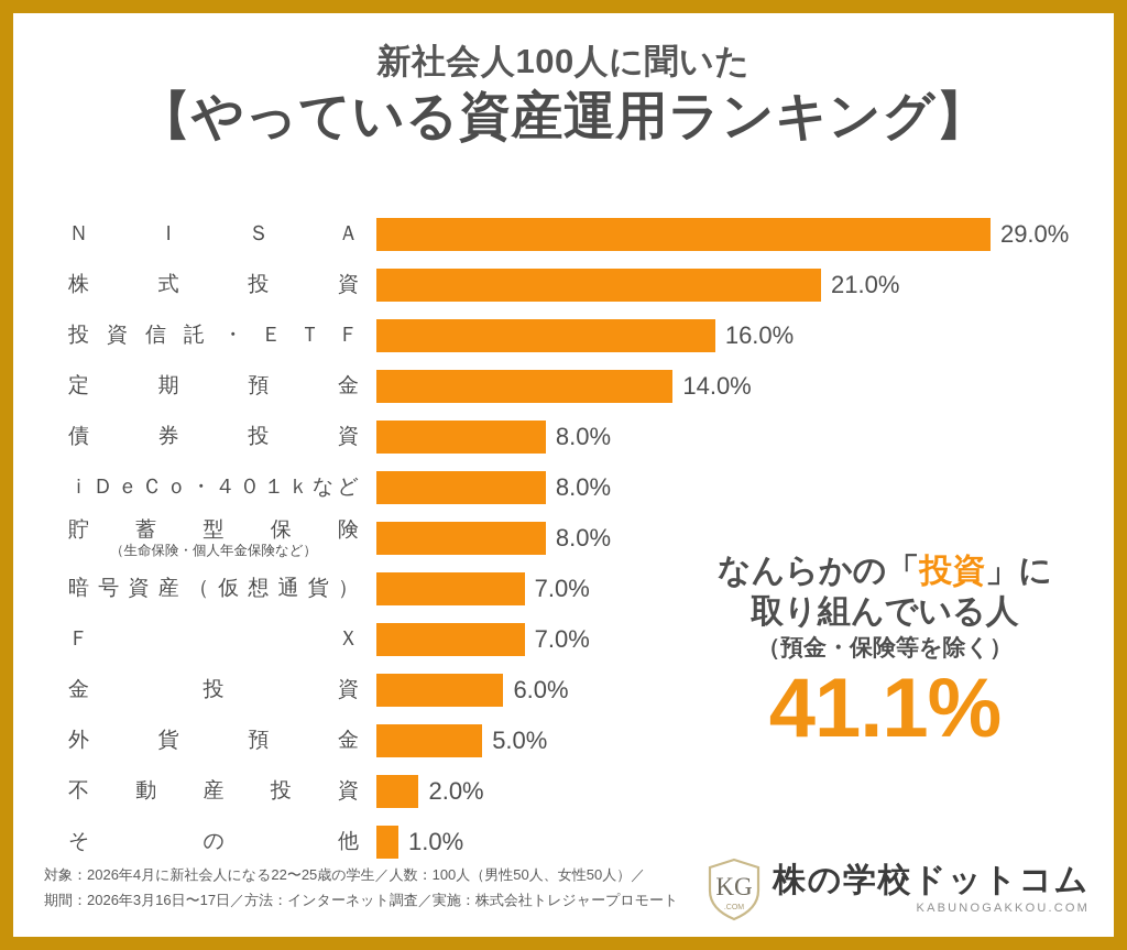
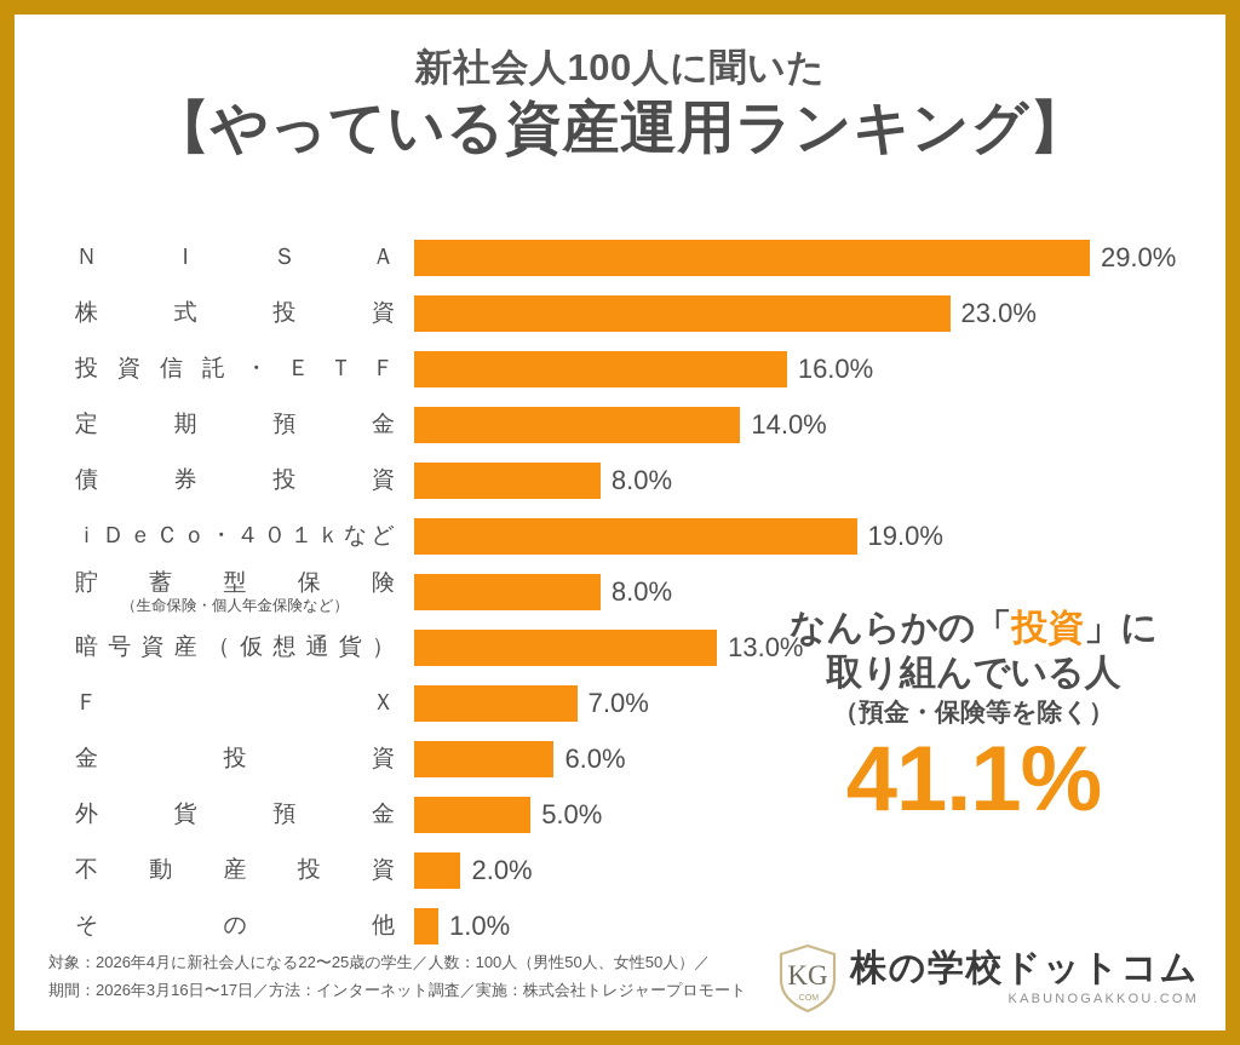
株式投資: 21.0% -> 23.0%
ｉＤｅＣｏ・４０１ｋなど: 8.0% -> 19.0%
暗号資産（仮想通貨）: 7.0% -> 13.0%
